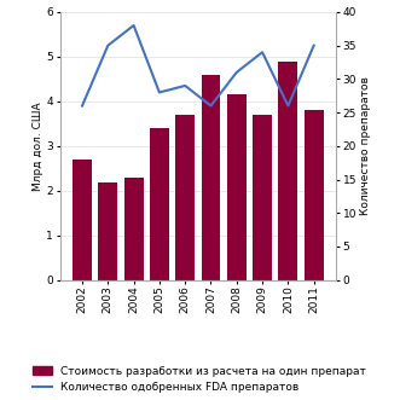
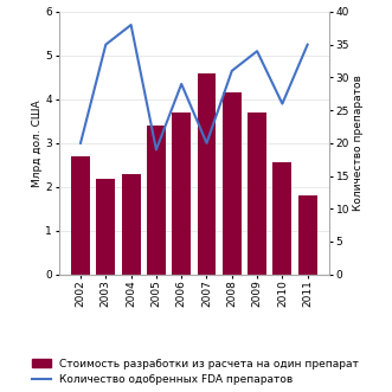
Количество одобренных FDA препаратов/2002: 26 -> 20
Количество одобренных FDA препаратов/2005: 28 -> 19
Количество одобренных FDA препаратов/2007: 26 -> 20
Стоимость разработки из расчета на один препарат/2010: 4.90 -> 2.55
Стоимость разработки из расчета на один препарат/2011: 3.80 -> 1.80
